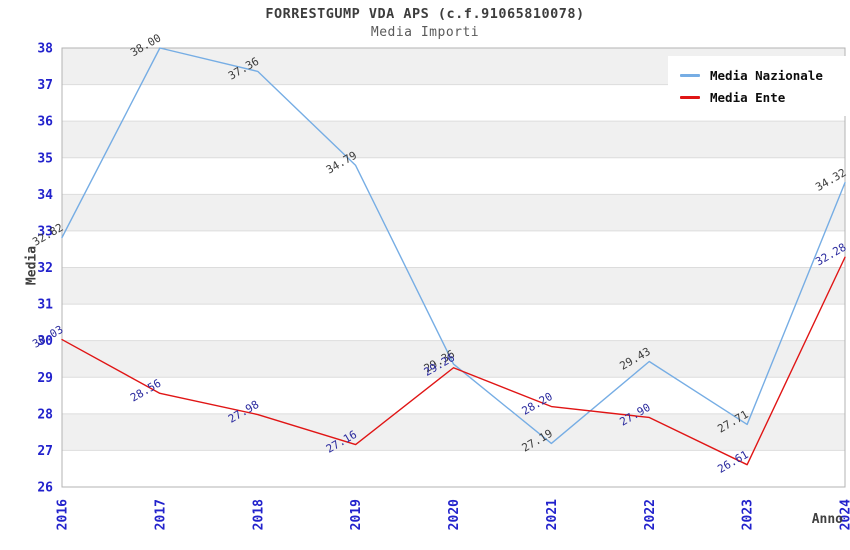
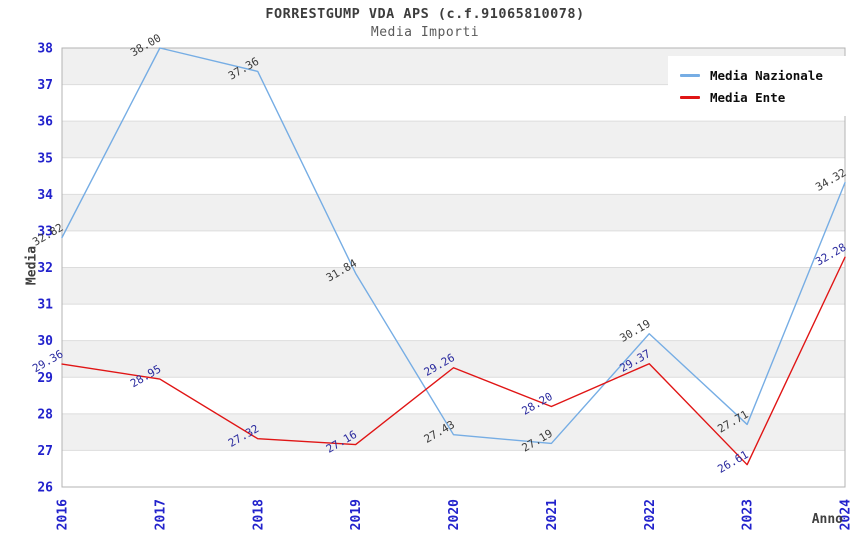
Media Ente/2016: 30.03 -> 29.36
Media Ente/2017: 28.56 -> 28.95
Media Ente/2018: 27.98 -> 27.32
Media Nazionale/2019: 34.79 -> 31.84
Media Nazionale/2020: 29.36 -> 27.43
Media Nazionale/2022: 29.43 -> 30.19
Media Ente/2022: 27.90 -> 29.37
